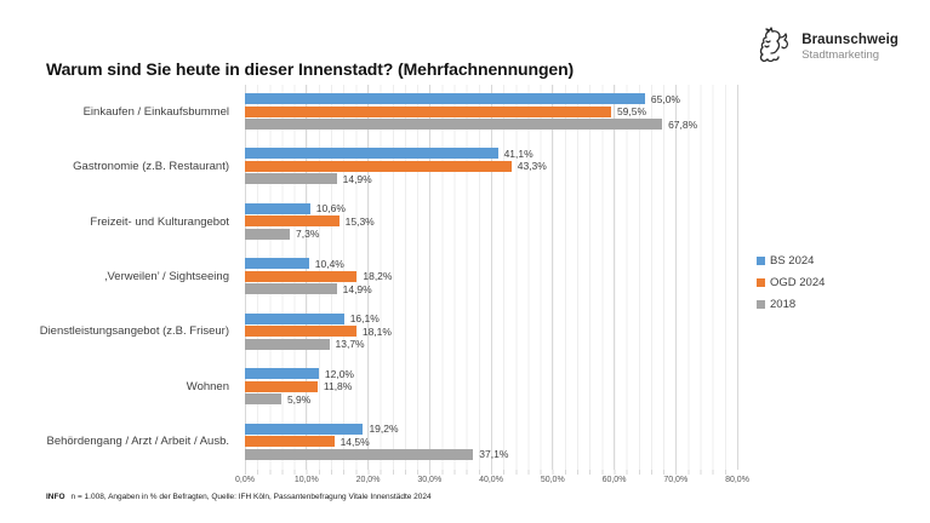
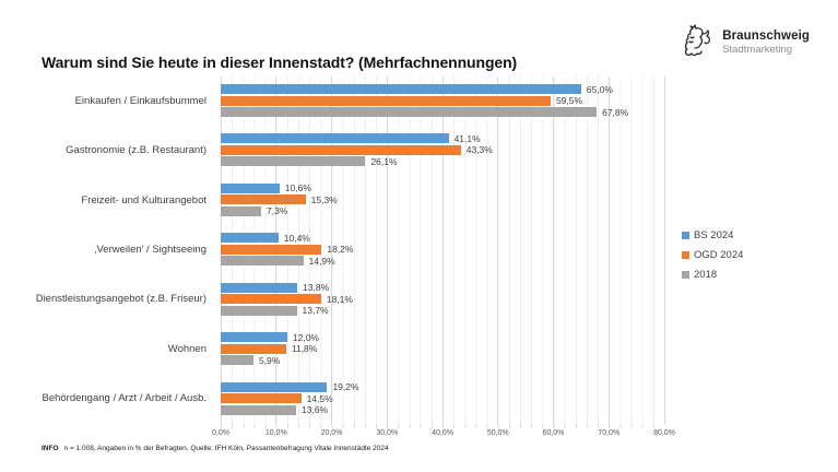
2018/Gastronomie (z.B. Restaurant): 14,9% -> 26,1%
BS 2024/Dienstleistungsangebot (z.B. Friseur): 16,1% -> 13,8%
2018/Behördengang / Arzt / Arbeit / Ausb.: 37,1% -> 13,6%
